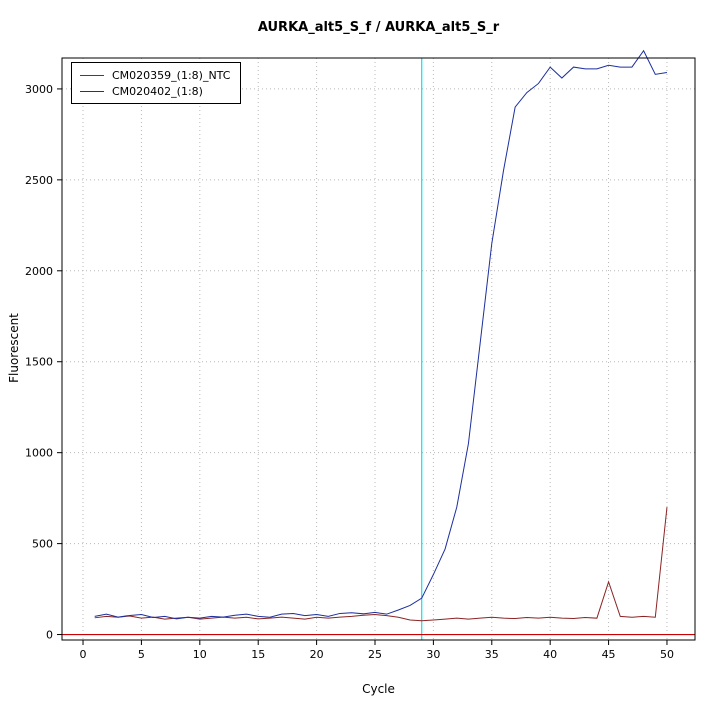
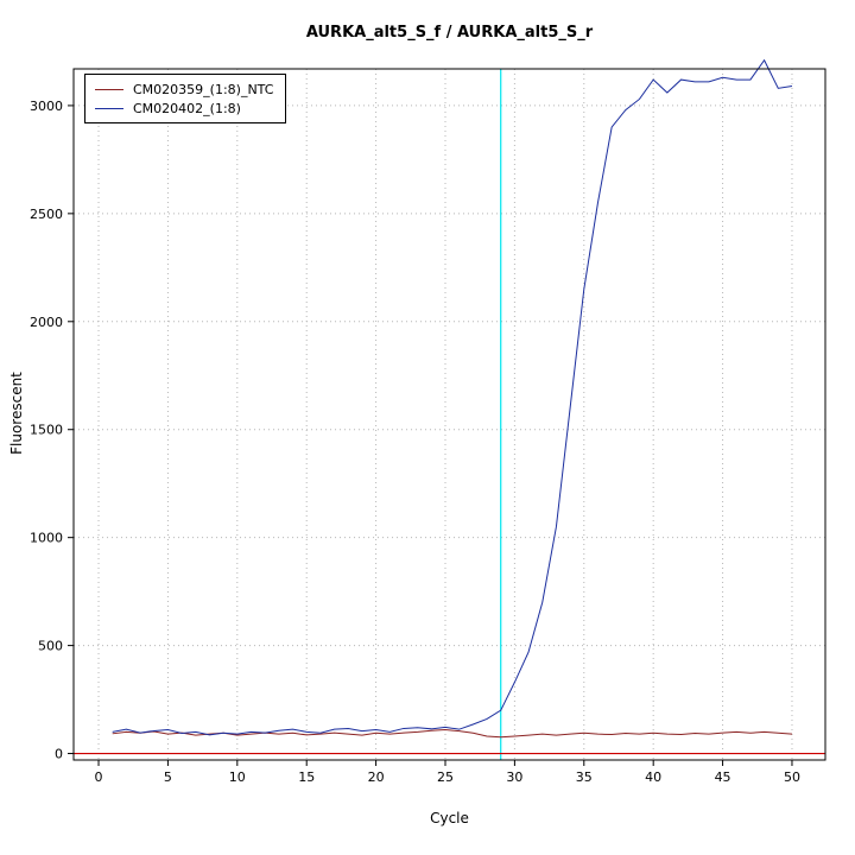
CM020359_(1:8)_NTC/45: 290 -> 100
CM020359_(1:8)_NTC/50: 700 -> 90
